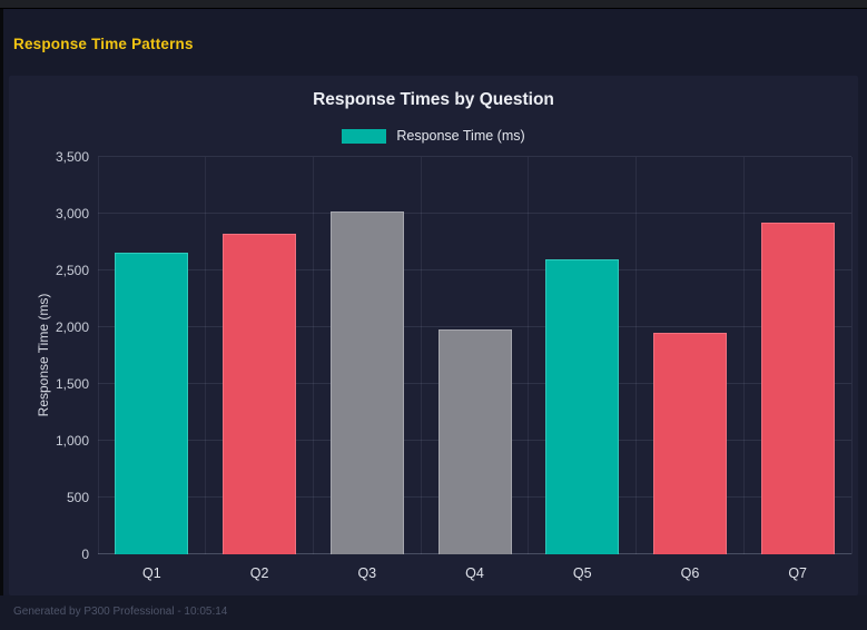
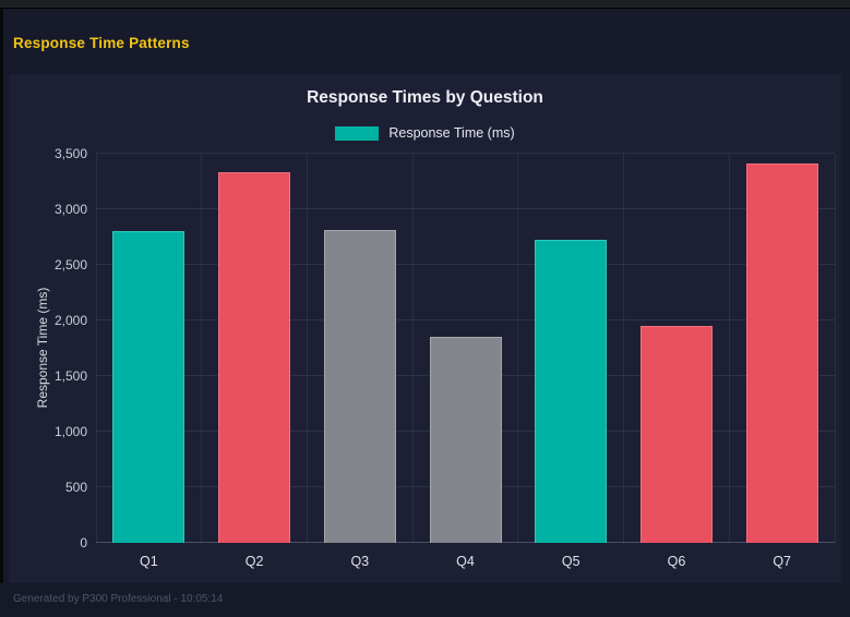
Q1: 2660 -> 2800
Q2: 2820 -> 3330
Q3: 3020 -> 2810
Q4: 1980 -> 1850
Q5: 2600 -> 2730
Q7: 2920 -> 3410
